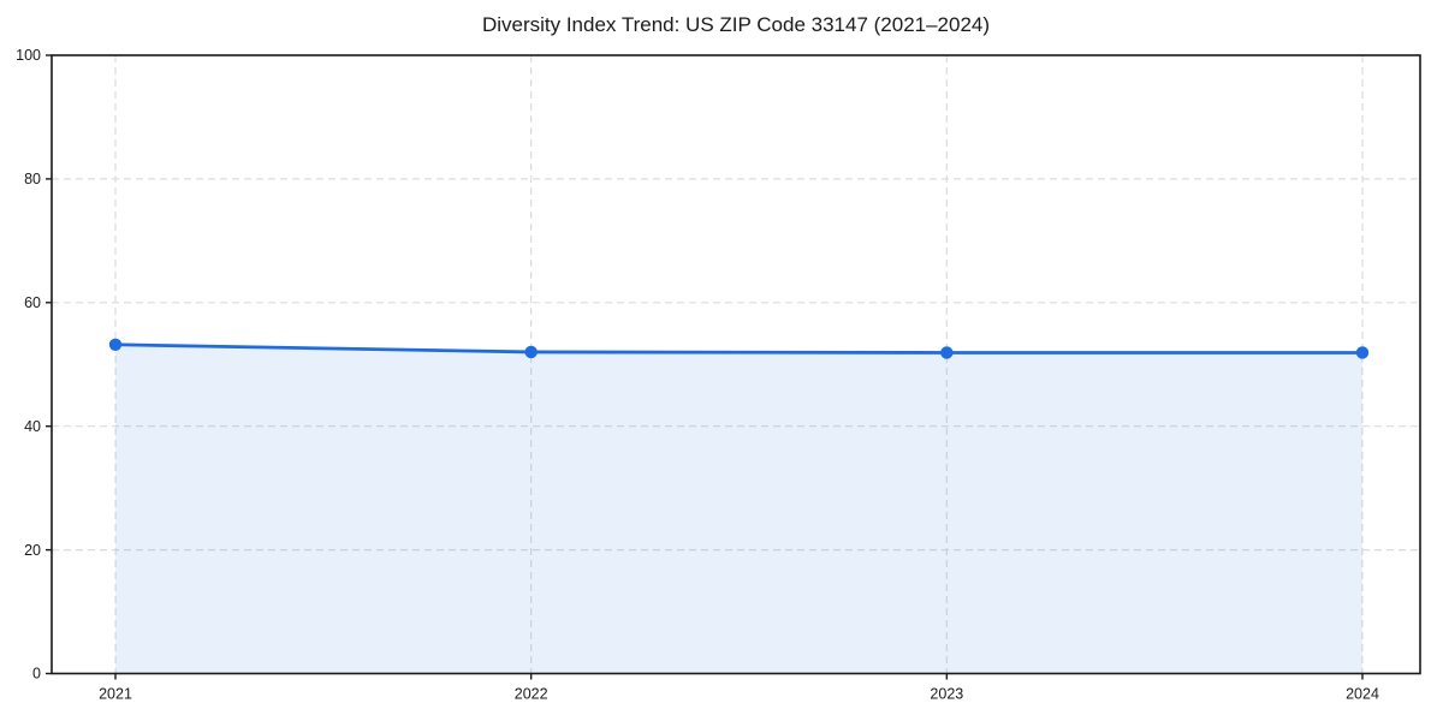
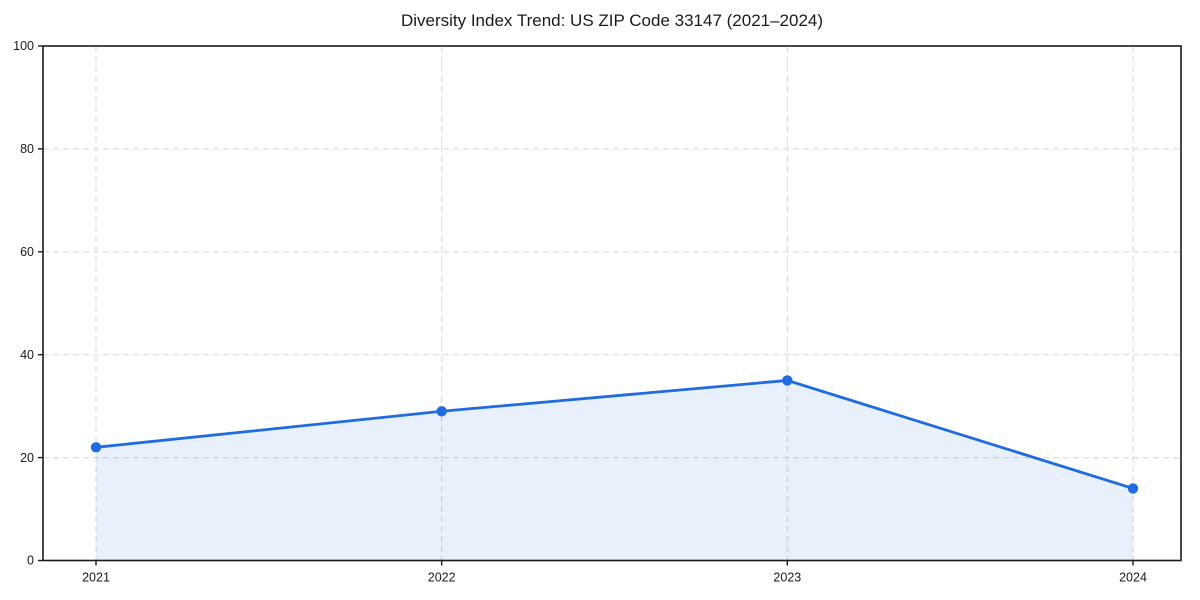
2021: 53 -> 22
2022: 52 -> 29
2023: 52 -> 35
2024: 52 -> 14
